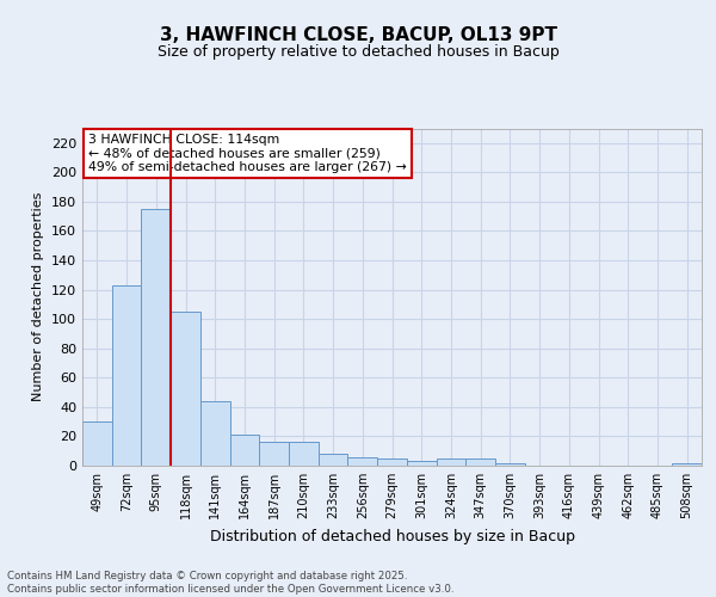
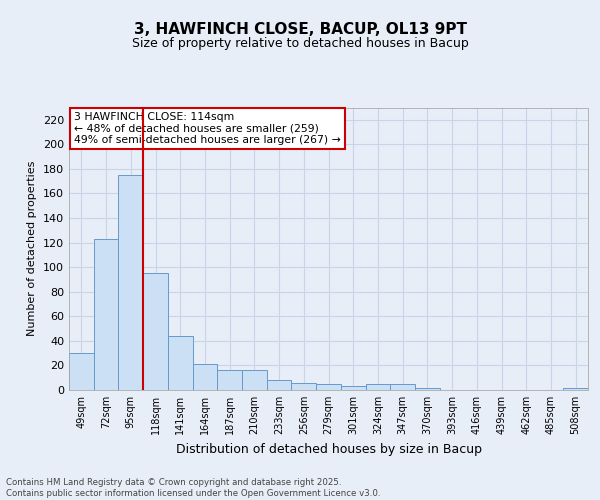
118sqm: 105 -> 95
